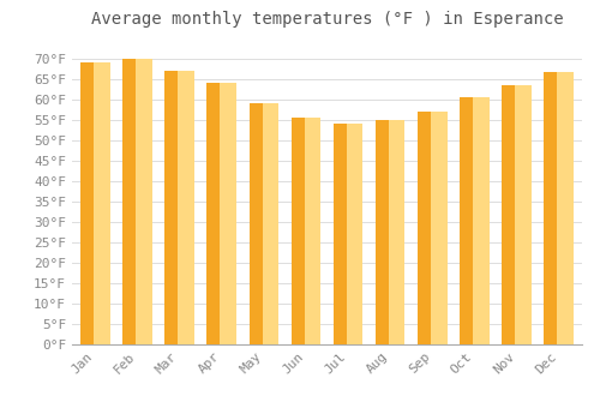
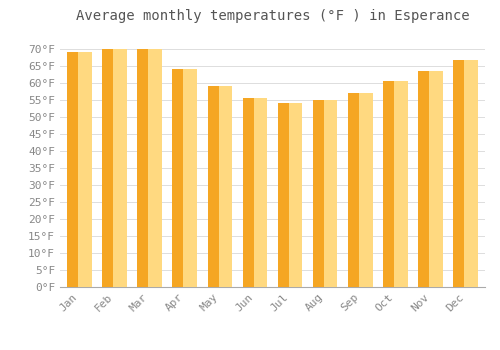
Mar: 67.0°F -> 70.0°F
